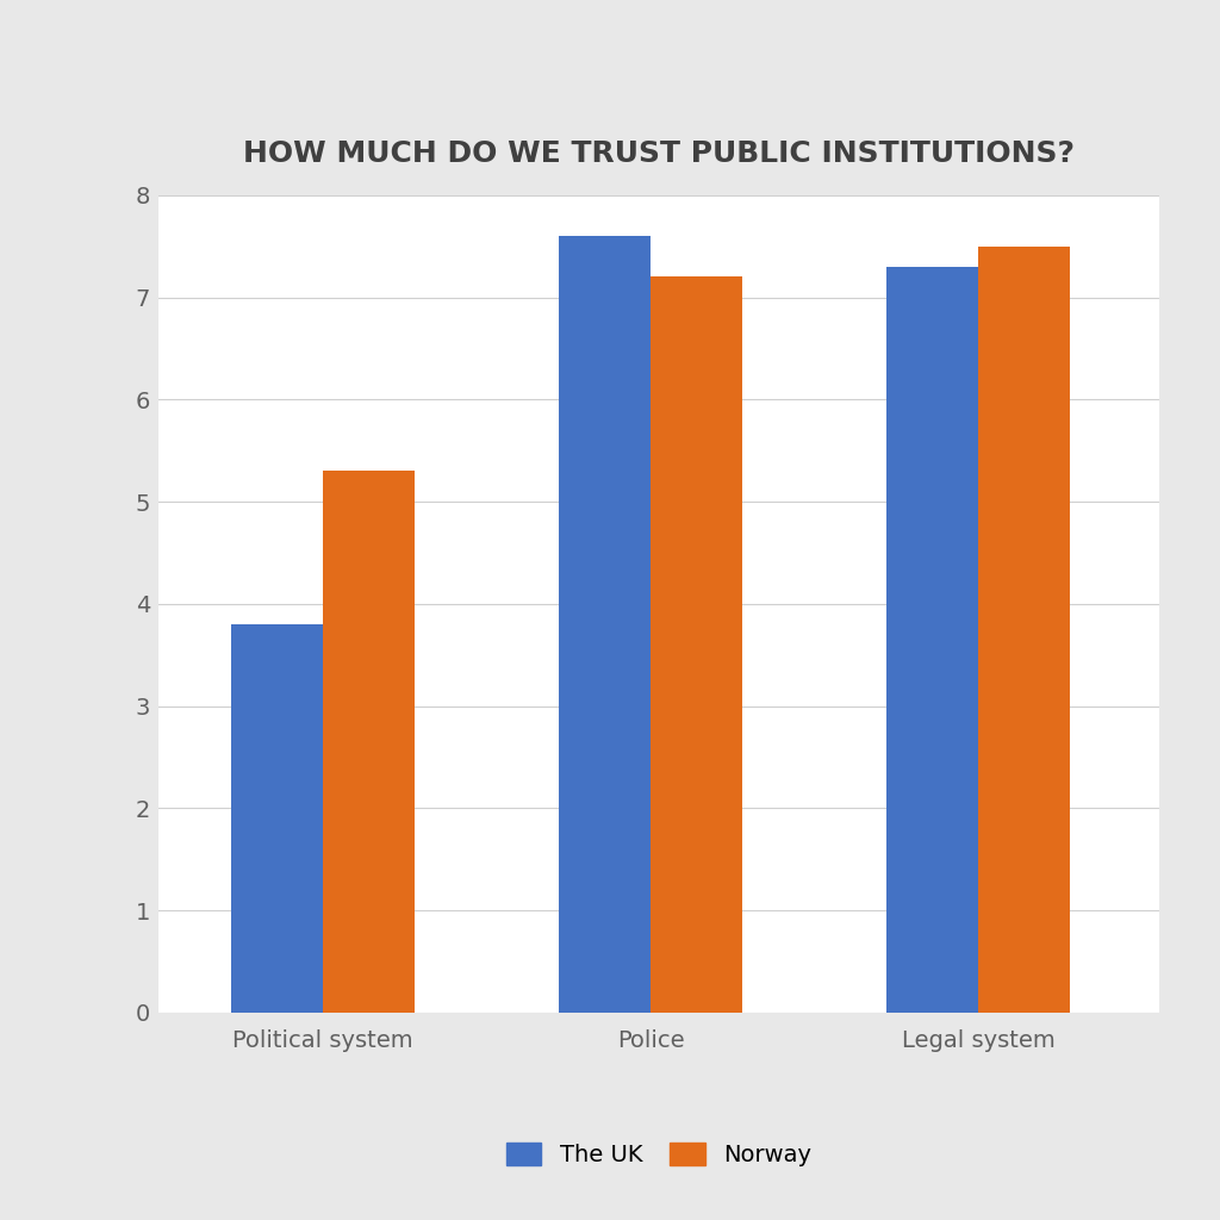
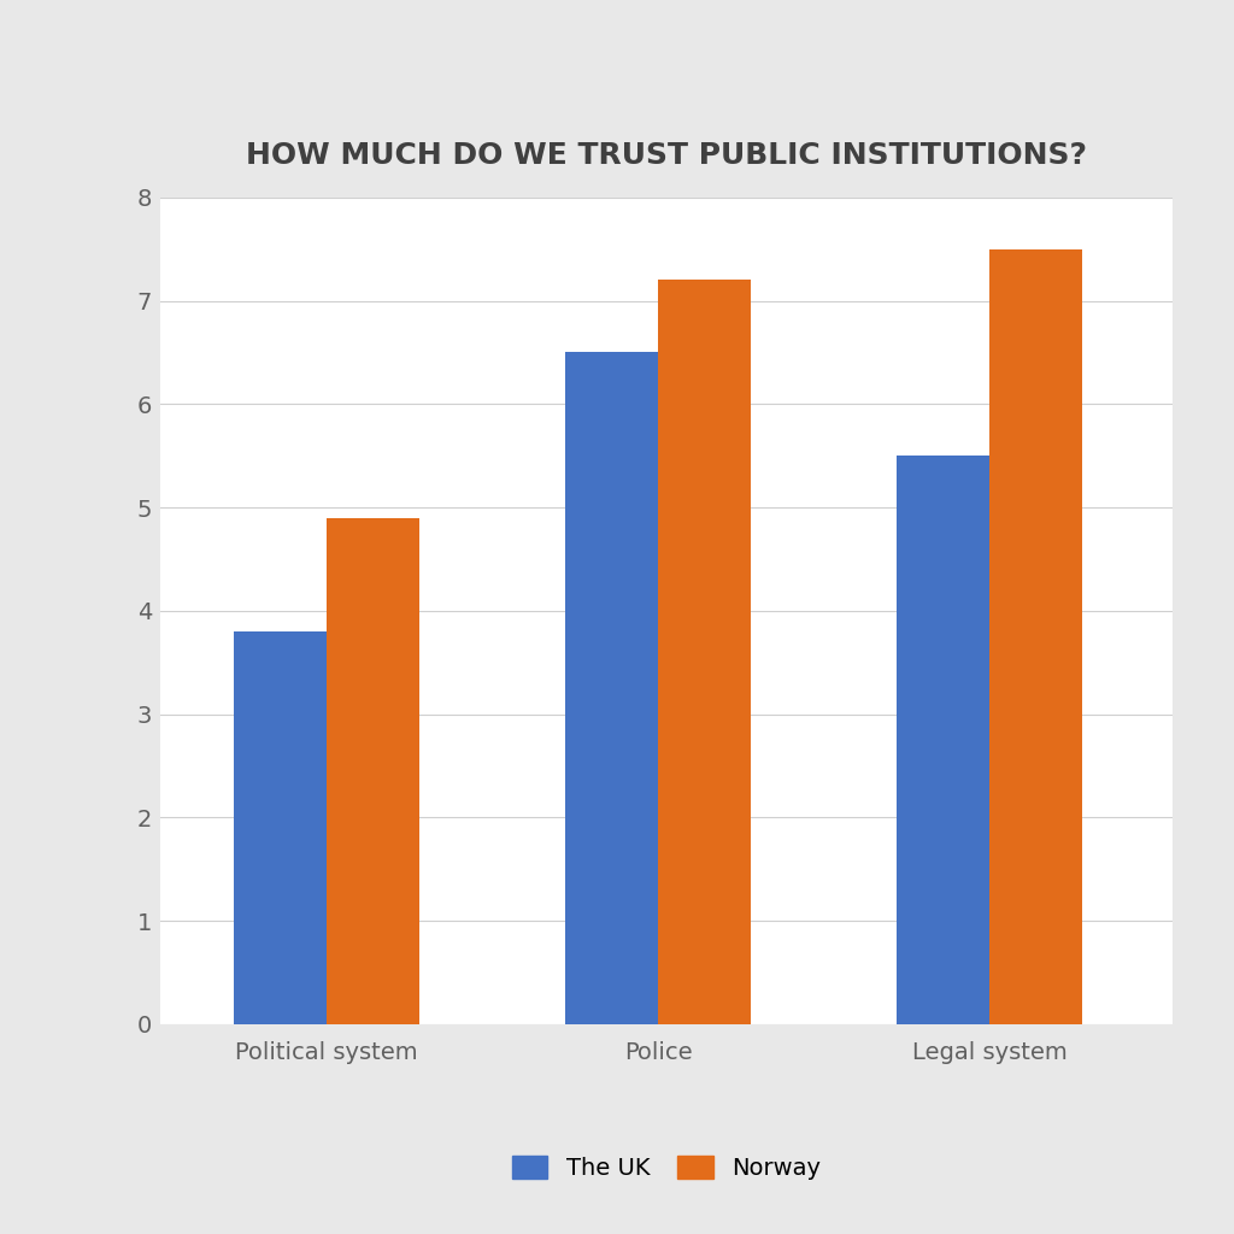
Norway/Political system: 5.3 -> 4.9
The UK/Police: 7.6 -> 6.5
The UK/Legal system: 7.3 -> 5.5
